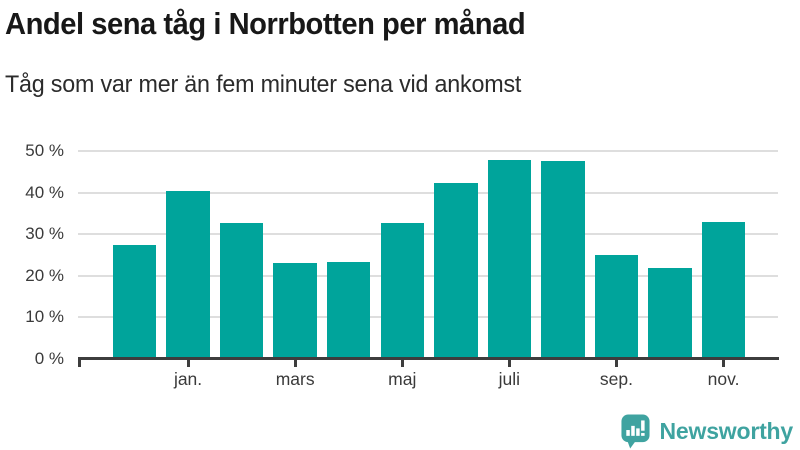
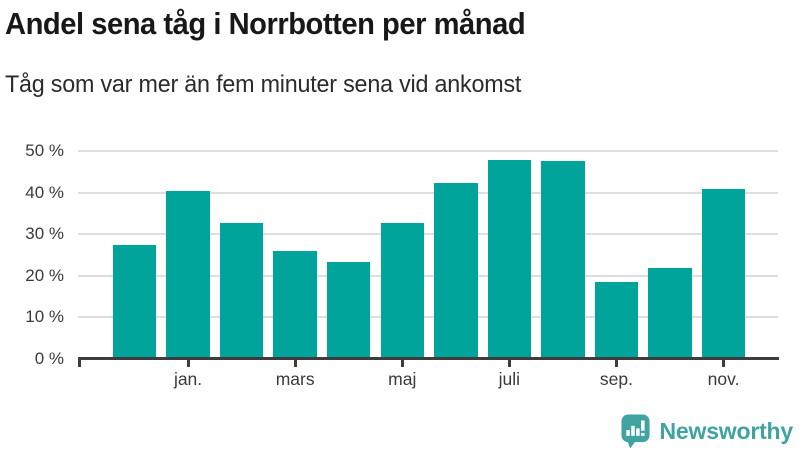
mars: 23% -> 26%
sep.: 25% -> 18%
nov.: 33% -> 41%
